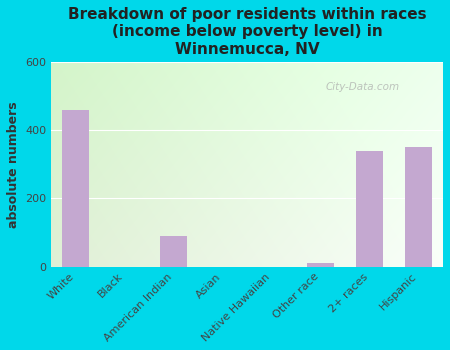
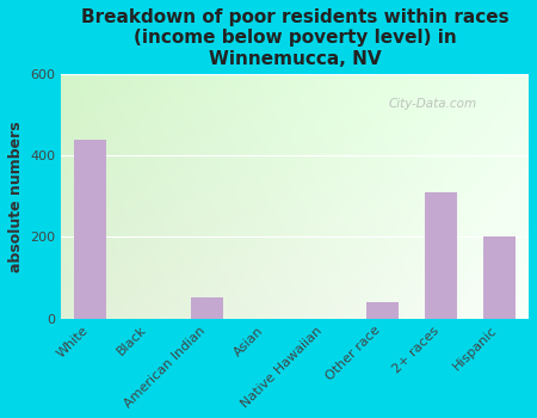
White: 460 -> 440
American Indian: 90 -> 50
Other race: 10 -> 40
2+ races: 340 -> 310
Hispanic: 350 -> 200
